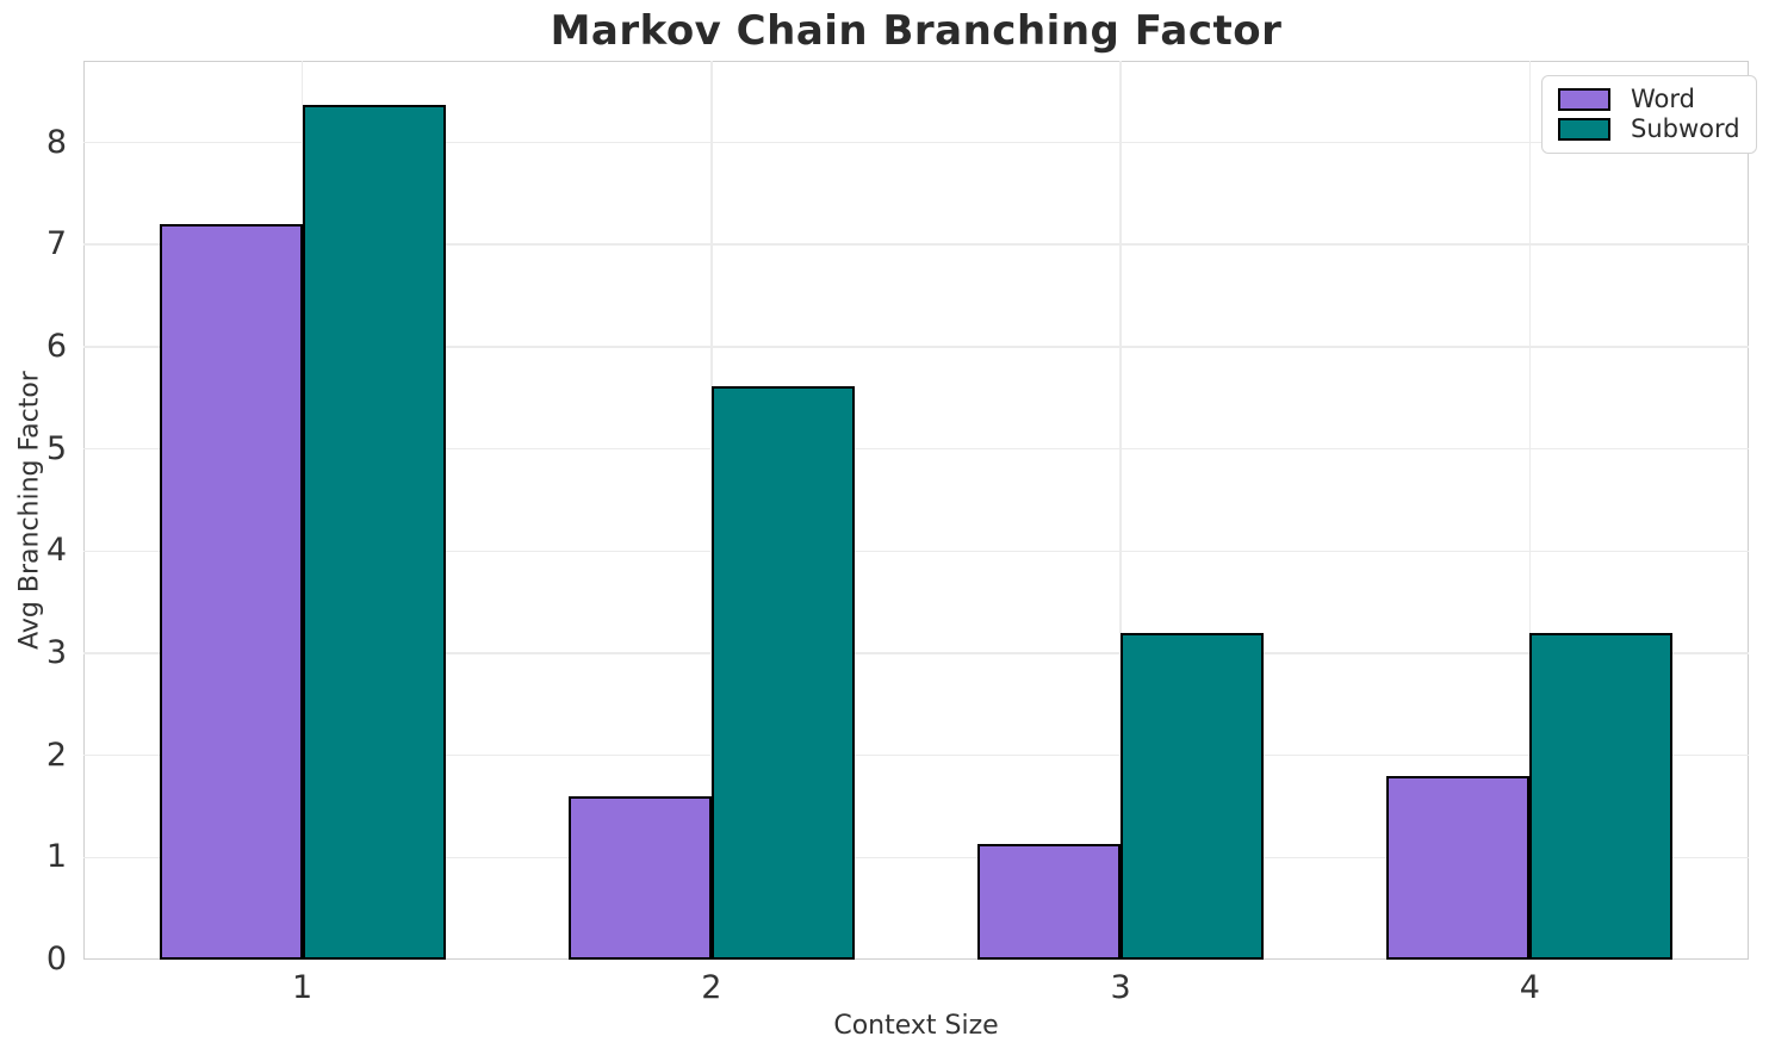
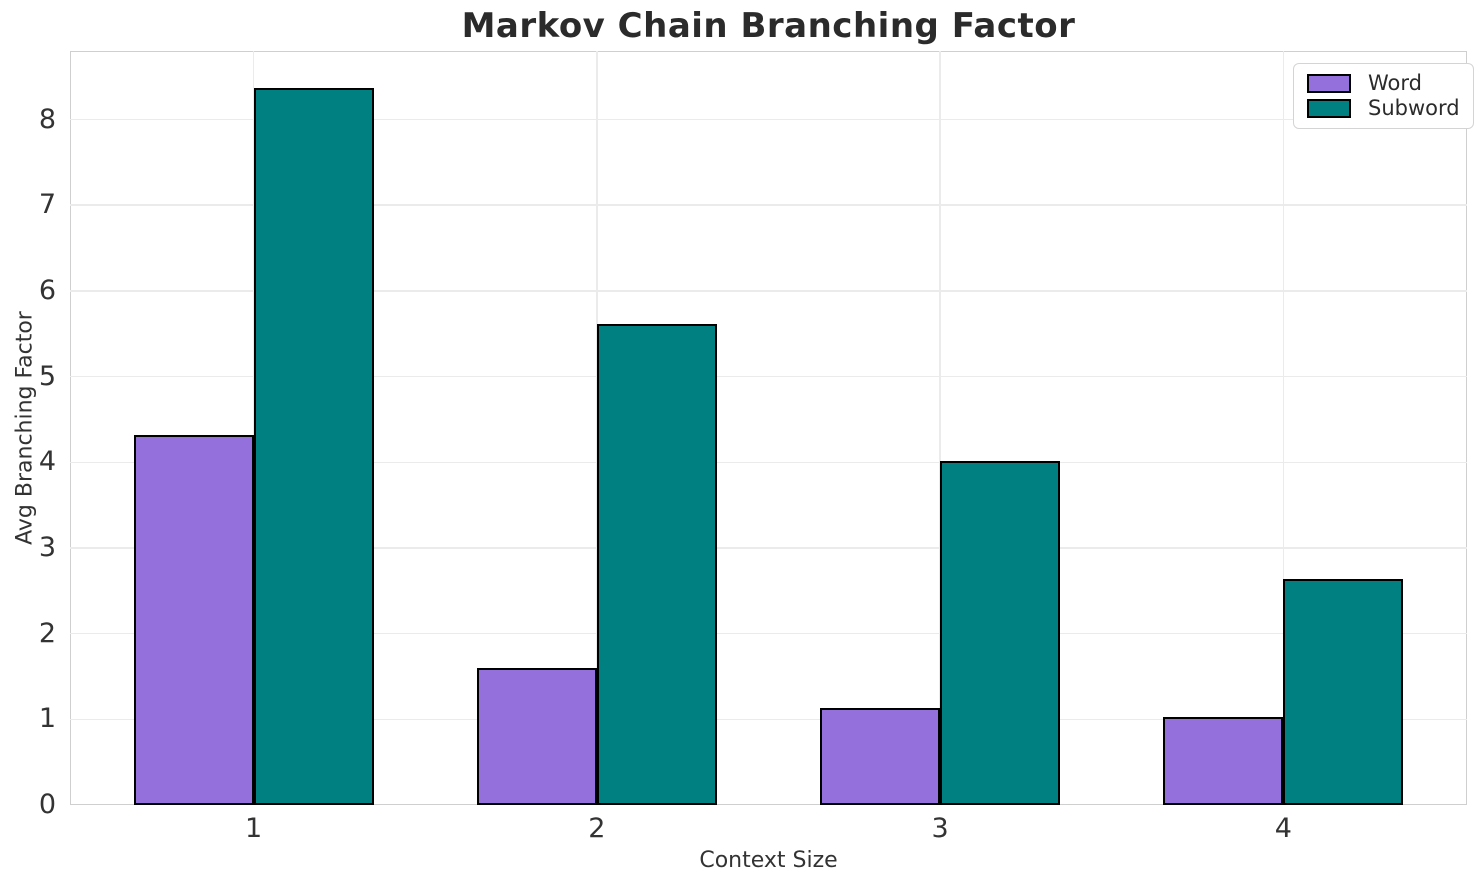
Word/1: 7.2 -> 4.3
Subword/3: 3.2 -> 4.0
Word/4: 1.8 -> 1.0
Subword/4: 3.2 -> 2.6
